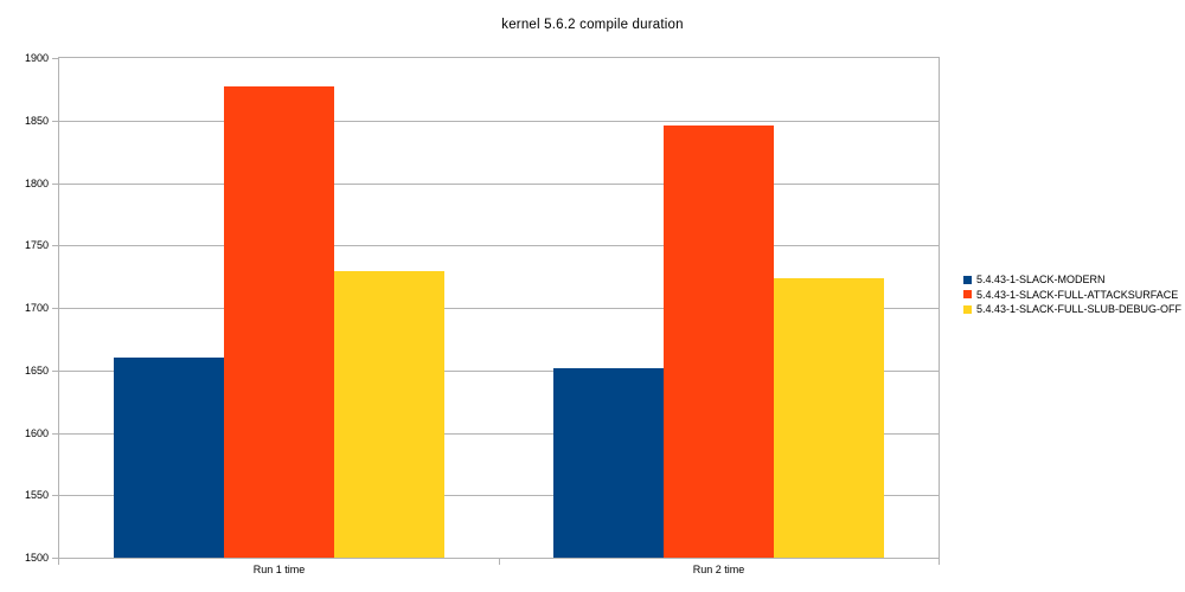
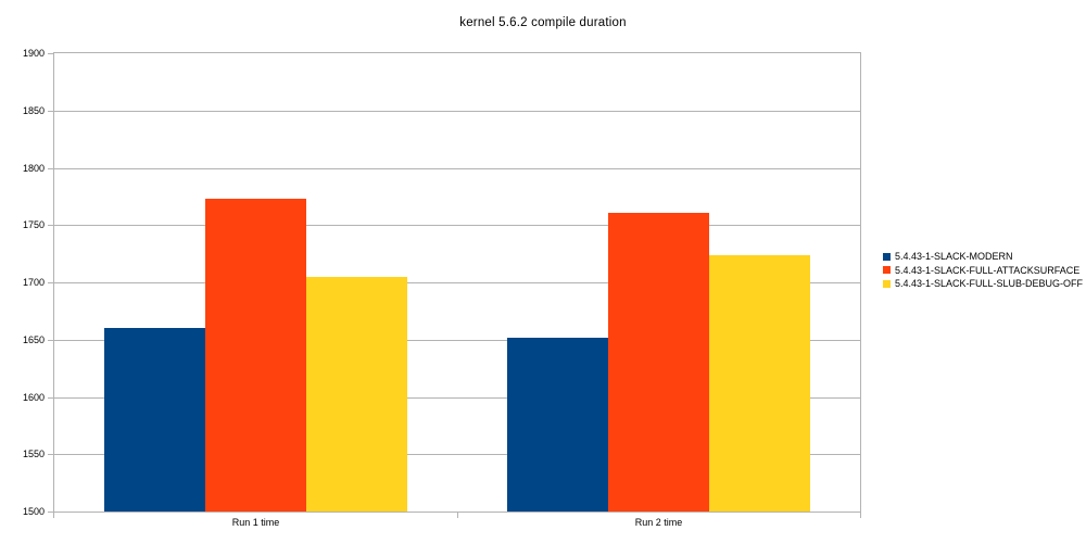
5.4.43-1-SLACK-FULL-ATTACKSURFACE/Run 1 time: 1877 -> 1773
5.4.43-1-SLACK-FULL-SLUB-DEBUG-OFF/Run 1 time: 1729 -> 1705
5.4.43-1-SLACK-FULL-ATTACKSURFACE/Run 2 time: 1846 -> 1761
